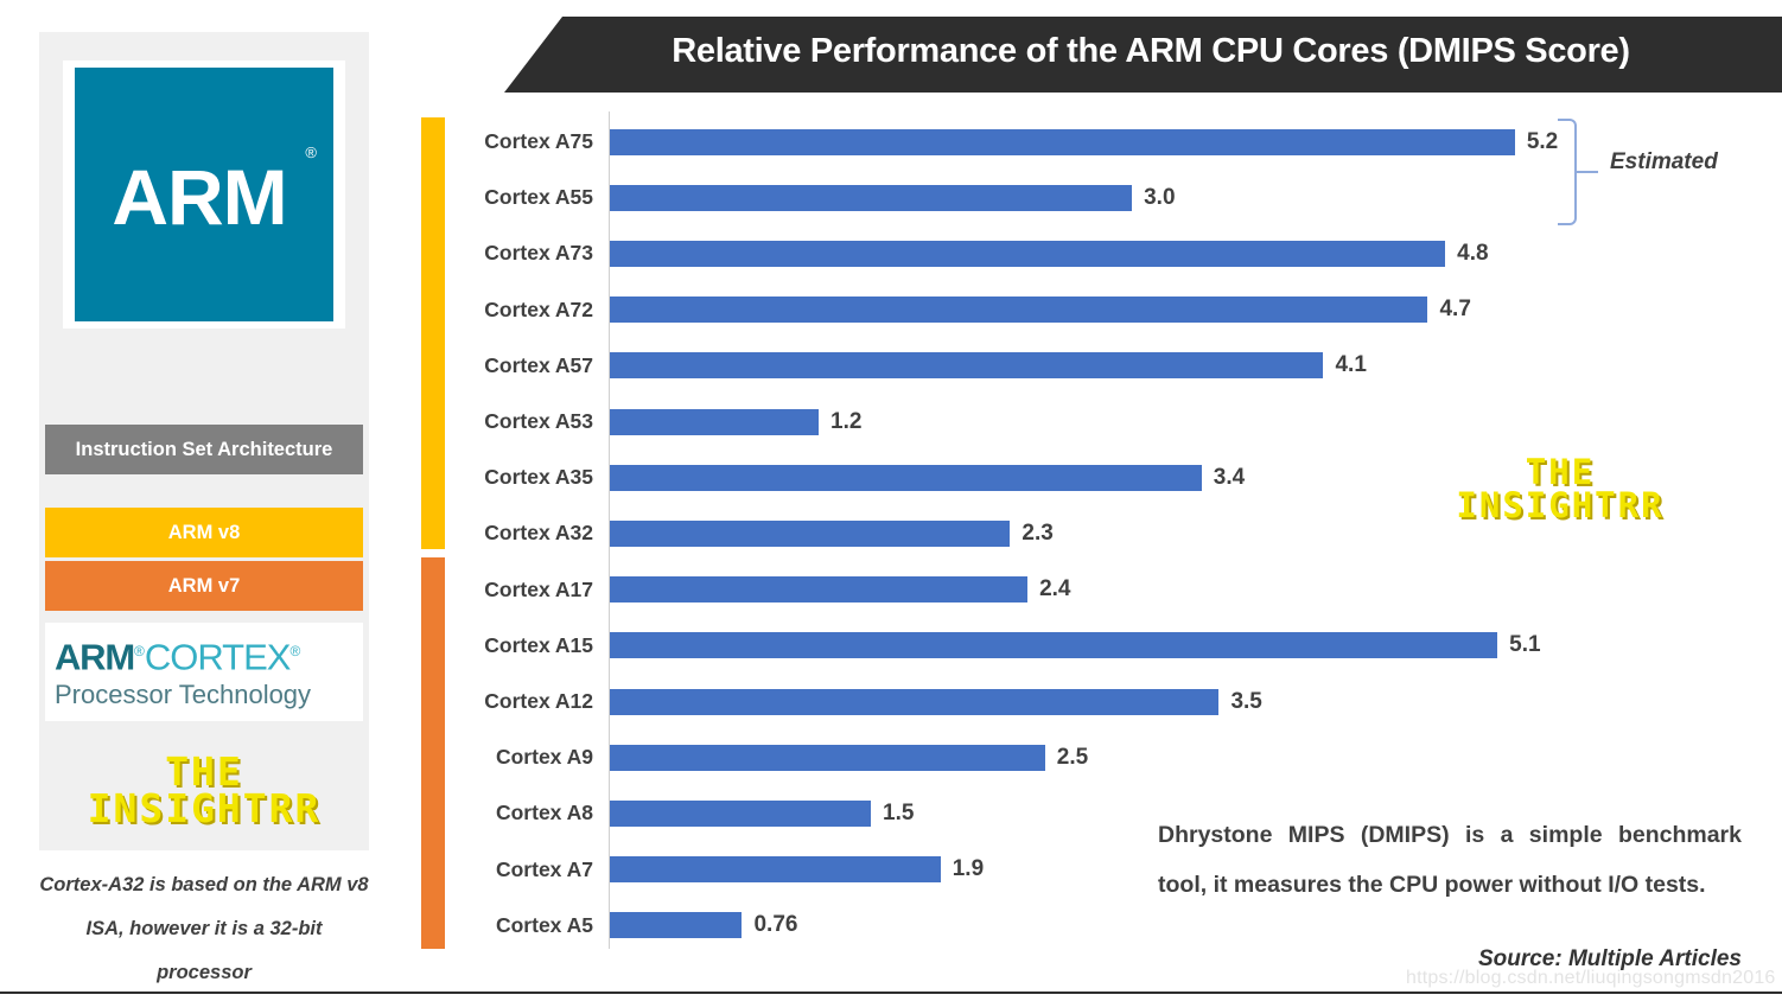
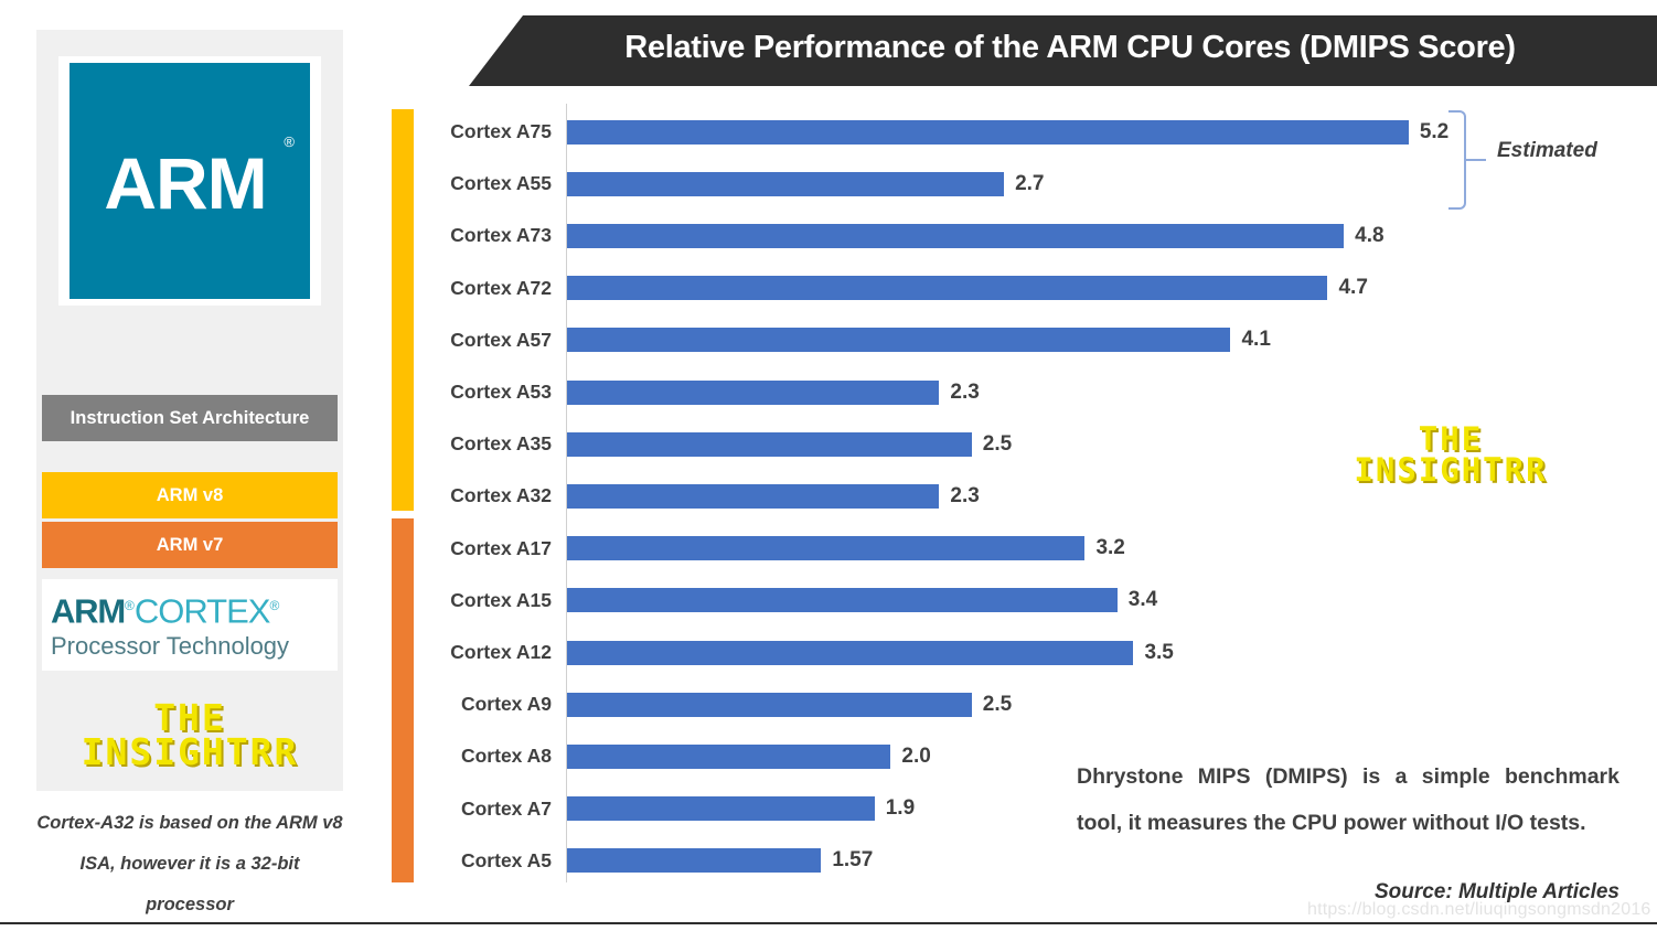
Cortex A55: 3.0 -> 2.7
Cortex A53: 1.2 -> 2.3
Cortex A35: 3.4 -> 2.5
Cortex A17: 2.4 -> 3.2
Cortex A15: 5.1 -> 3.4
Cortex A8: 1.5 -> 2.0
Cortex A5: 0.76 -> 1.57
